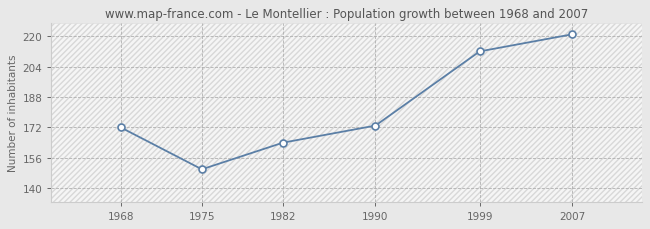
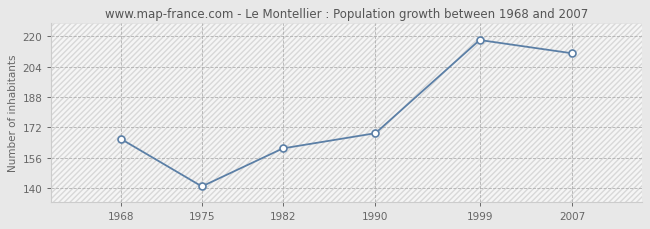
1968: 172 -> 166
1975: 150 -> 141
1982: 164 -> 161
1990: 173 -> 169
1999: 212 -> 218
2007: 221 -> 211
